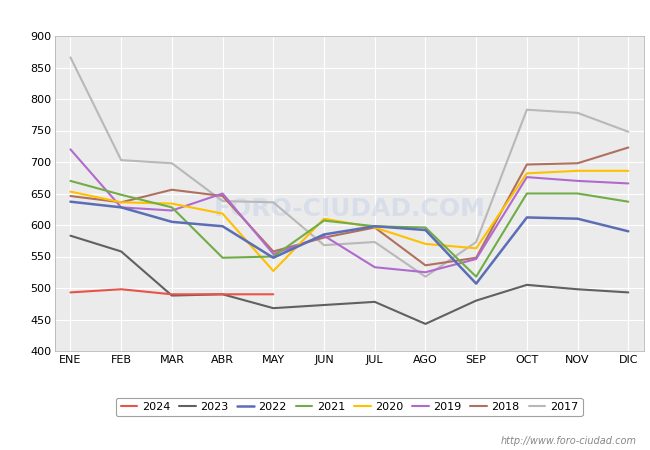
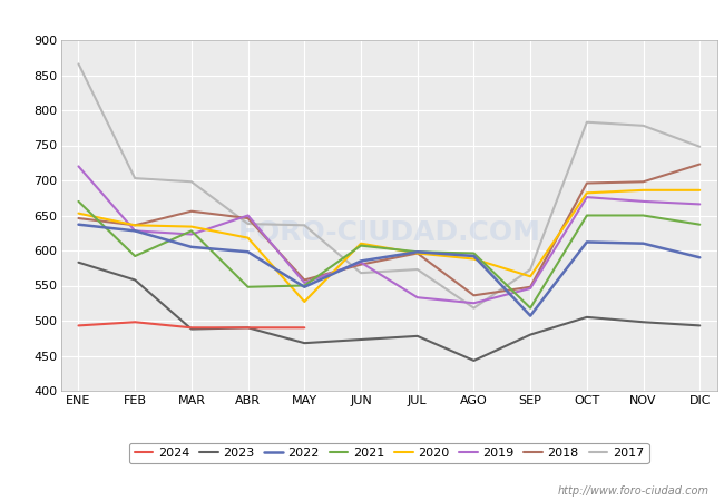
2021/FEB: 648 -> 592
2020/AGO: 570 -> 588
